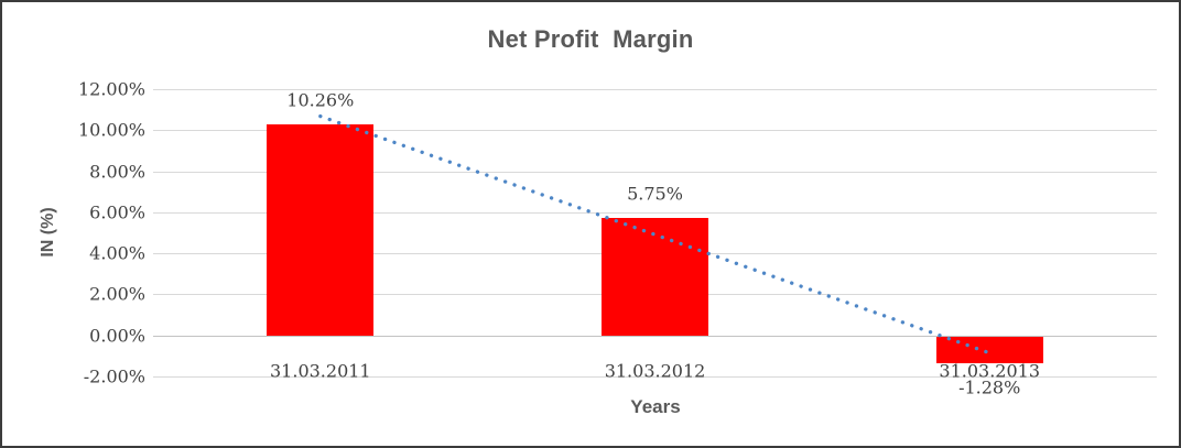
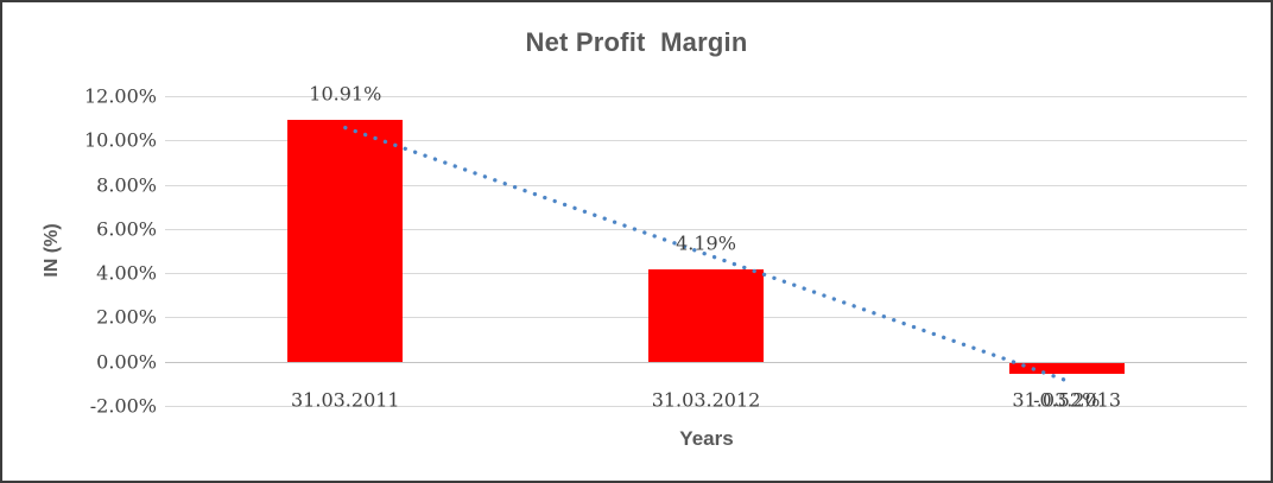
31.03.2011: 10.26% -> 10.91%
31.03.2012: 5.75% -> 4.19%
31.03.2013: -1.28% -> -0.52%
